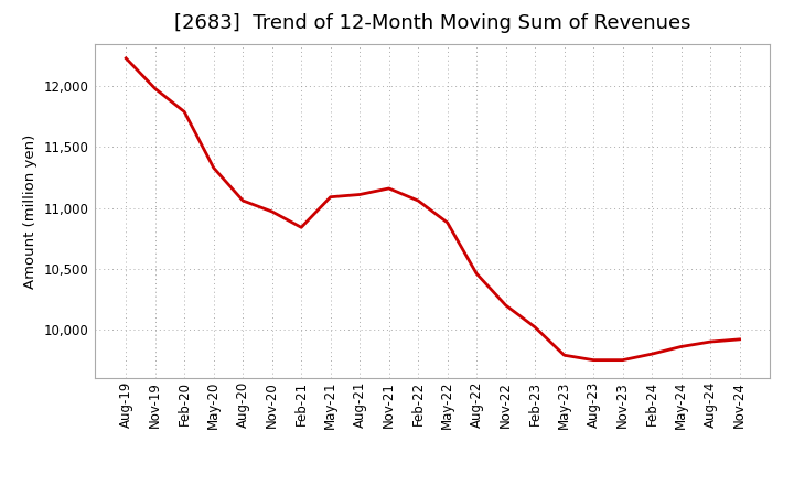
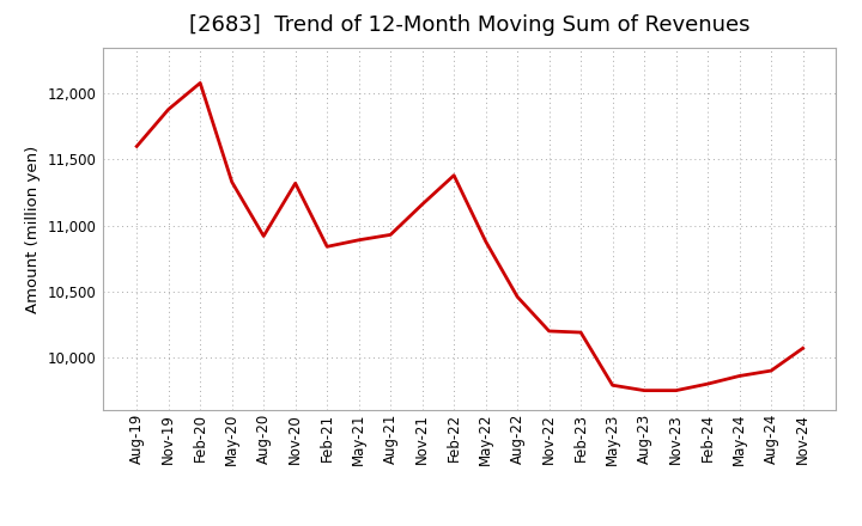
Aug-19: 12,230 -> 11,600
Nov-19: 11,980 -> 11,880
Feb-20: 11,790 -> 12,080
Aug-20: 11,060 -> 10,920
Nov-20: 10,970 -> 11,320
May-21: 11,090 -> 10,890
Aug-21: 11,110 -> 10,930
Feb-22: 11,060 -> 11,380
Feb-23: 10,020 -> 10,190
Nov-24: 9,920 -> 10,070
